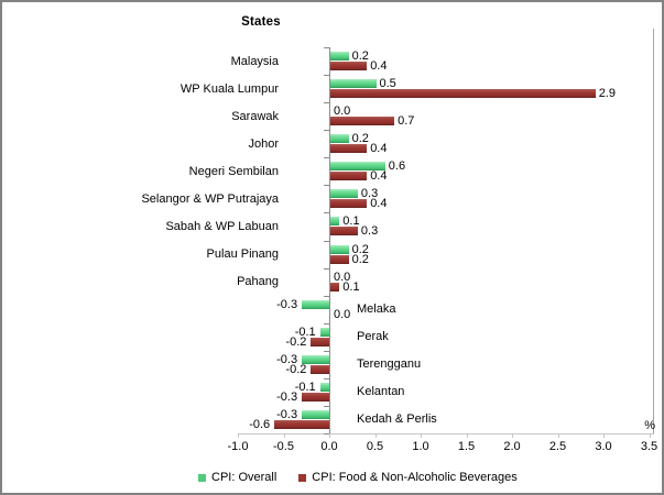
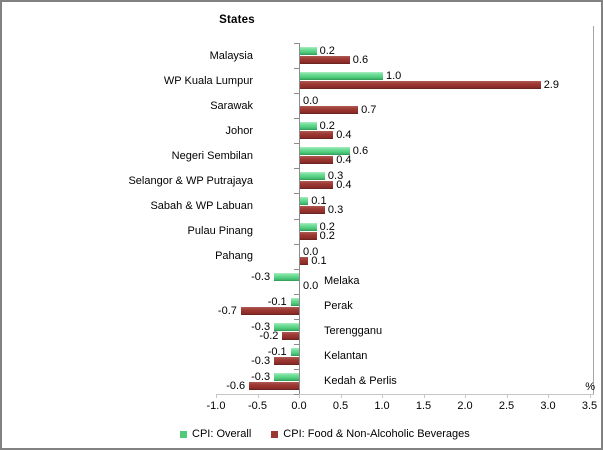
CPI: Food & Non-Alcoholic Beverages/Malaysia: 0.4 -> 0.6
CPI: Overall/WP Kuala Lumpur: 0.5 -> 1.0
CPI: Food & Non-Alcoholic Beverages/Perak: -0.2 -> -0.7
